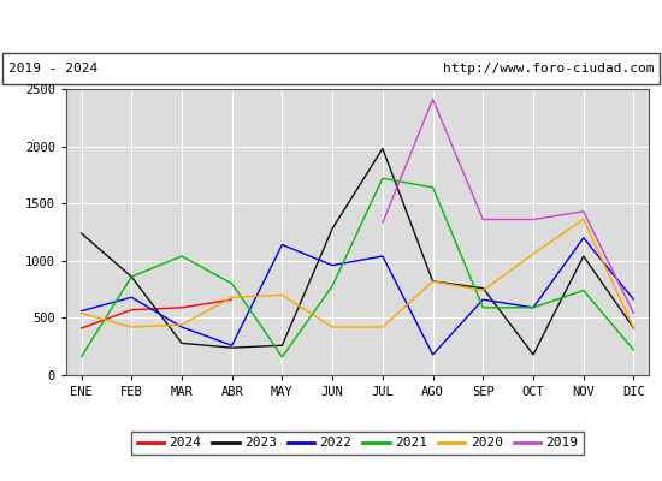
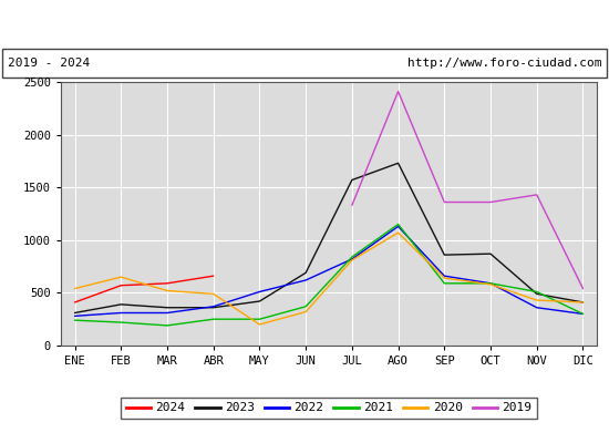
2023/ENE: 1240 -> 310
2022/ENE: 560 -> 280
2021/ENE: 160 -> 240
2023/FEB: 860 -> 390
2022/FEB: 680 -> 310
2021/FEB: 860 -> 220
2020/FEB: 420 -> 650
2023/MAR: 280 -> 360
2022/MAR: 420 -> 310
2021/MAR: 1040 -> 190
2020/MAR: 440 -> 520
2023/ABR: 240 -> 360
2022/ABR: 260 -> 370
2021/ABR: 800 -> 250
2020/ABR: 680 -> 490
2023/MAY: 260 -> 420
2022/MAY: 1140 -> 510
2021/MAY: 160 -> 250
2020/MAY: 700 -> 200
2023/JUN: 1280 -> 690
2022/JUN: 960 -> 620
2021/JUN: 780 -> 370
2020/JUN: 420 -> 320
2023/JUL: 1980 -> 1570
2022/JUL: 1040 -> 820
2021/JUL: 1720 -> 840
2020/JUL: 420 -> 810
2023/AGO: 820 -> 1730
2022/AGO: 180 -> 1130
2021/AGO: 1640 -> 1150
2020/AGO: 820 -> 1070
2023/SEP: 760 -> 860
2020/SEP: 740 -> 640
2023/OCT: 180 -> 870
2020/OCT: 1060 -> 580
2023/NOV: 1040 -> 490
2022/NOV: 1200 -> 360
2021/NOV: 740 -> 510
2020/NOV: 1360 -> 430
2022/DIC: 660 -> 300
2021/DIC: 220 -> 300
